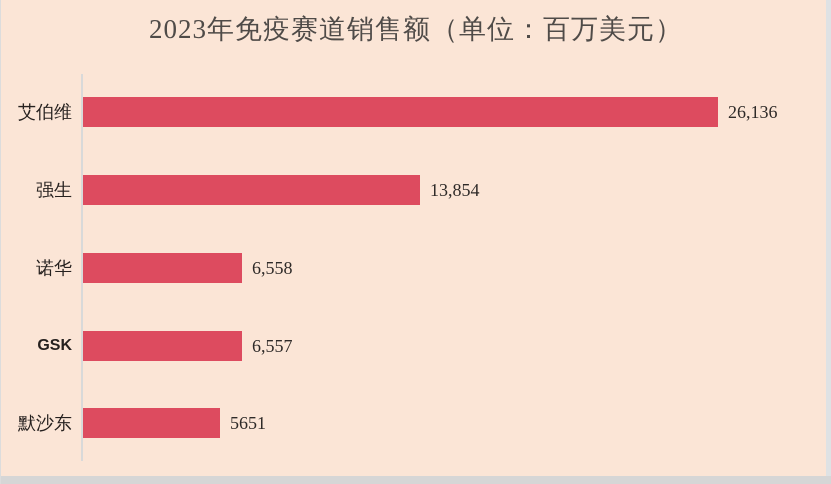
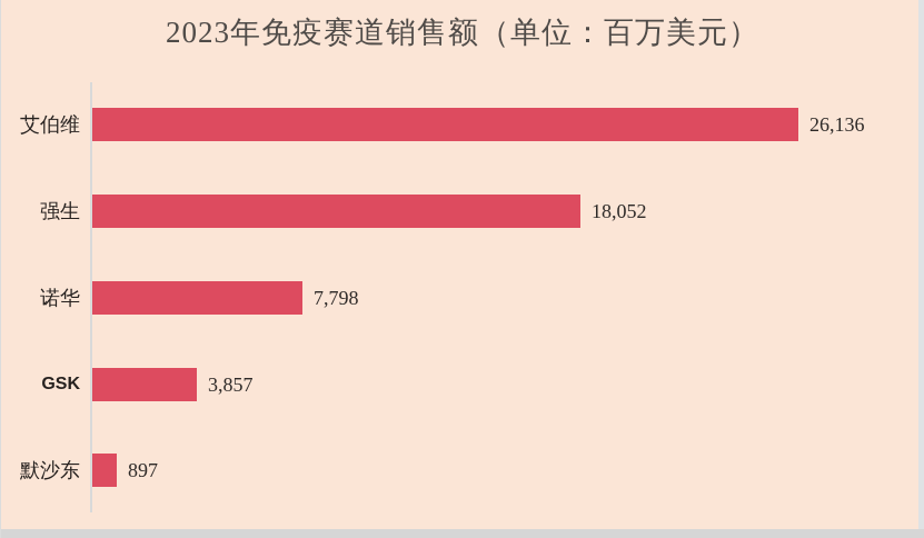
强生: 13,854 -> 18,052
诺华: 6,558 -> 7,798
GSK: 6,557 -> 3,857
默沙东: 5651 -> 897
